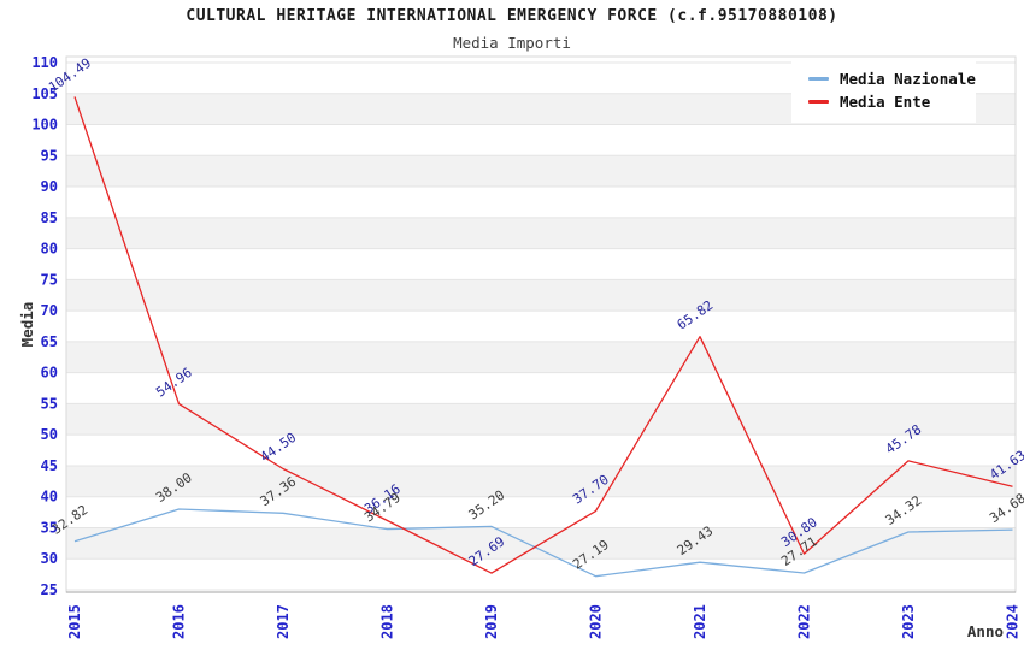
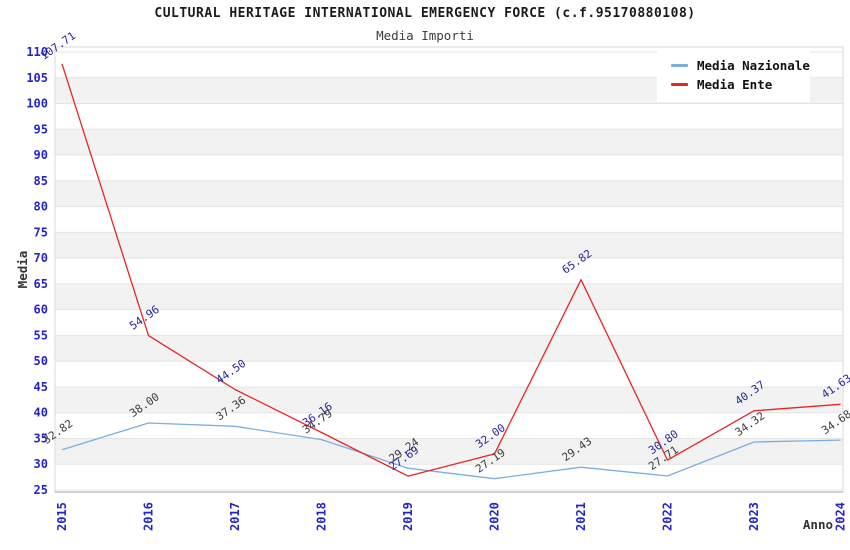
Media Ente/2015: 104.49 -> 107.71
Media Nazionale/2019: 35.20 -> 29.24
Media Ente/2020: 37.70 -> 32.00
Media Ente/2023: 45.78 -> 40.37
